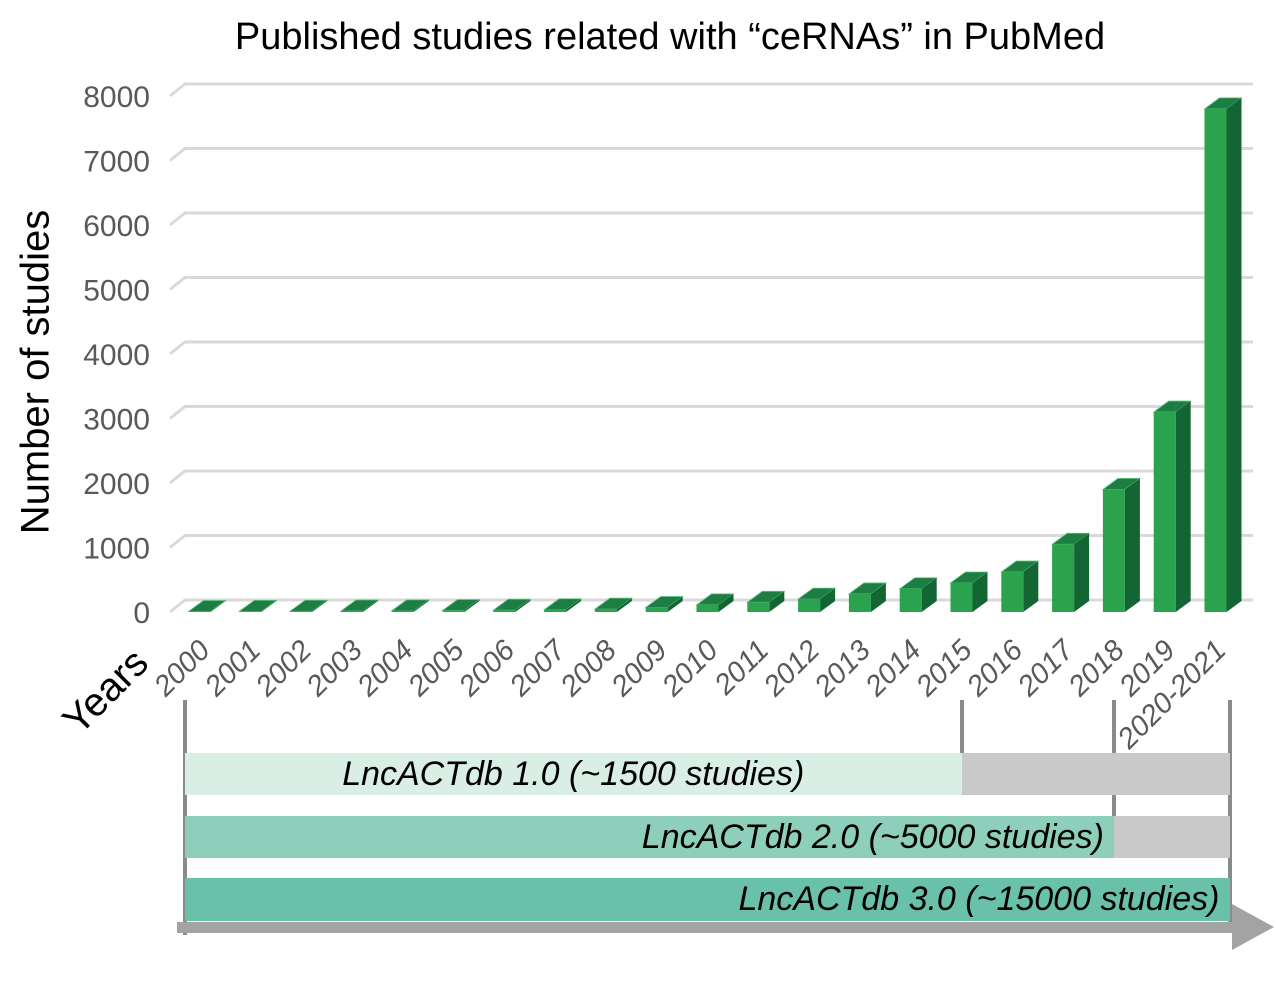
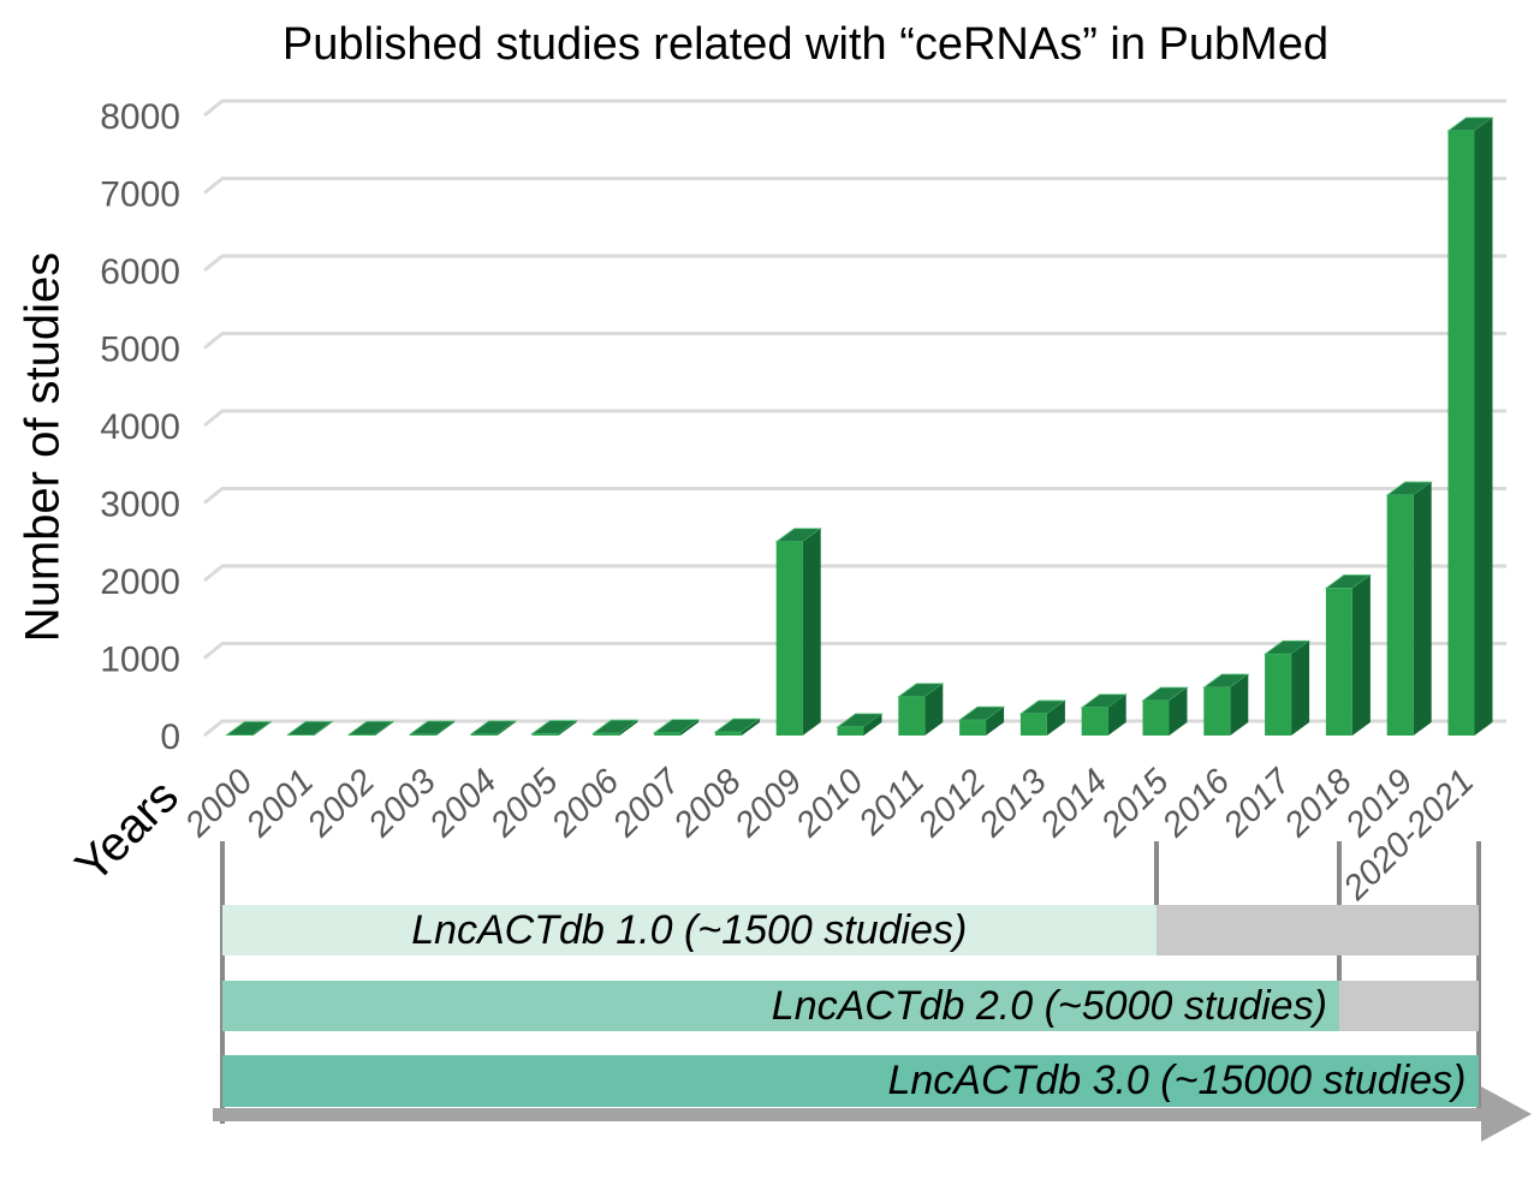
2009: 100 -> 2500
2011: 200 -> 500
